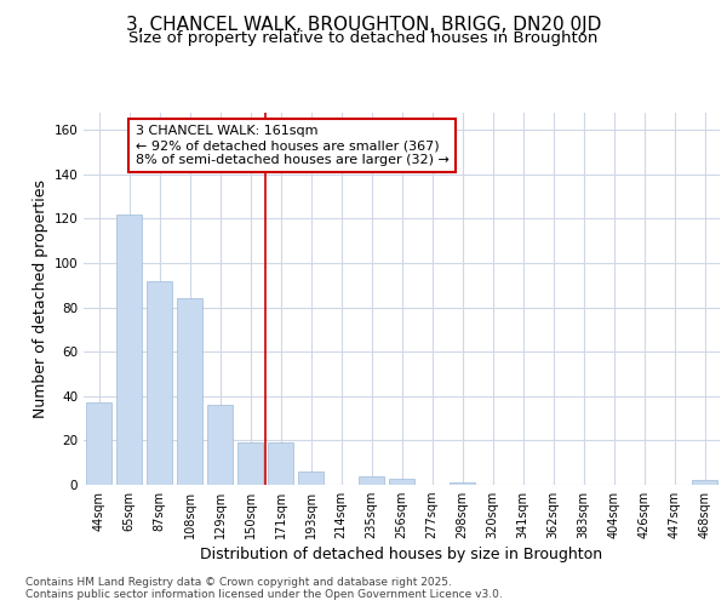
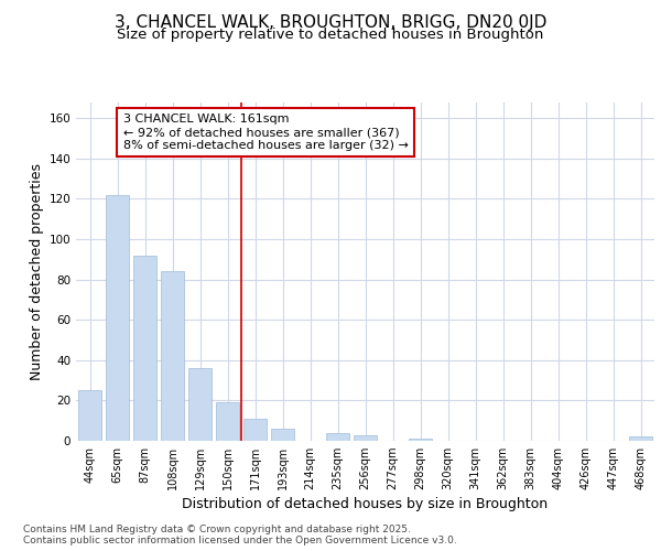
44sqm: 37 -> 25
171sqm: 19 -> 11
